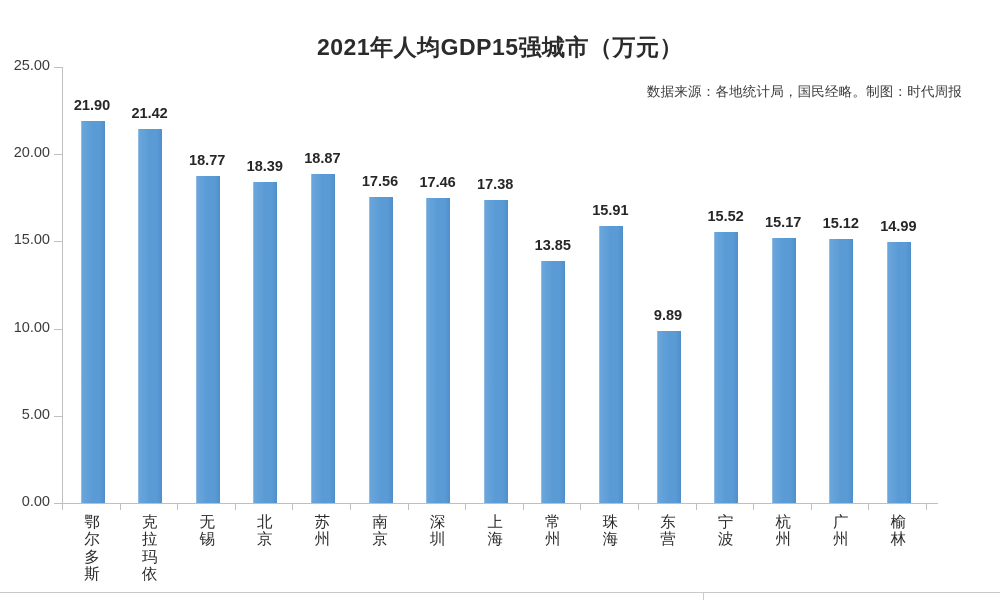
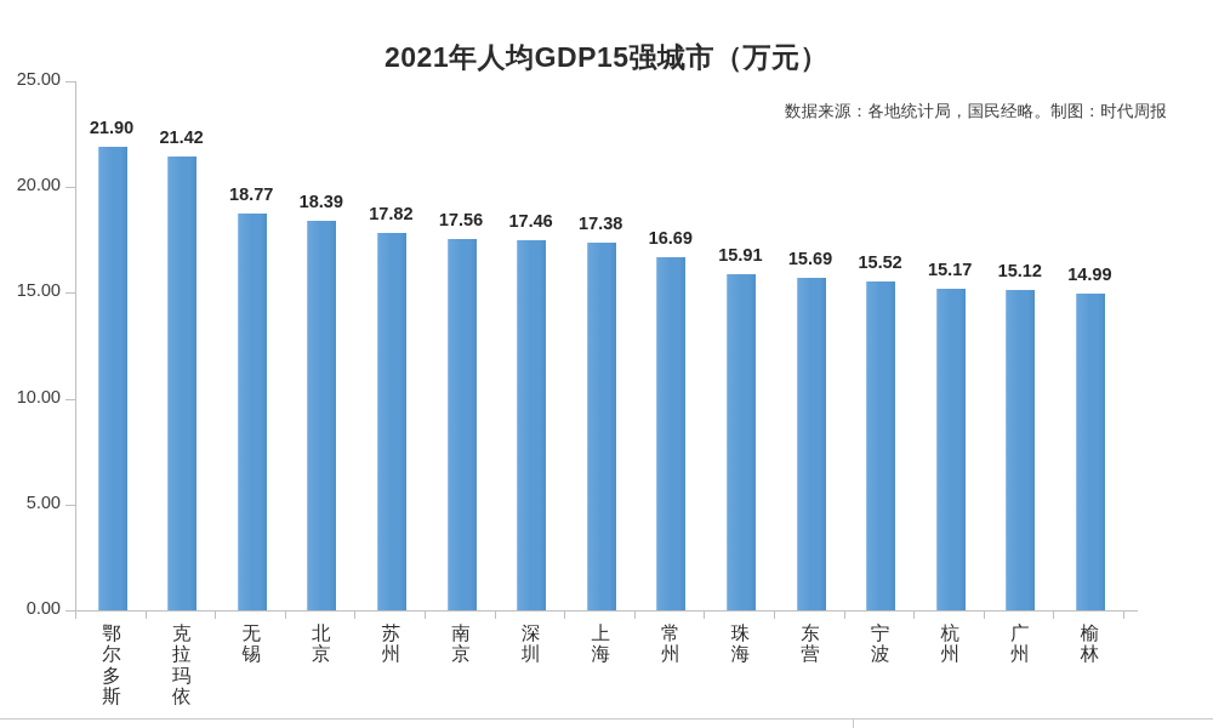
苏州: 18.87 -> 17.82
常州: 13.85 -> 16.69
东营: 9.89 -> 15.69
